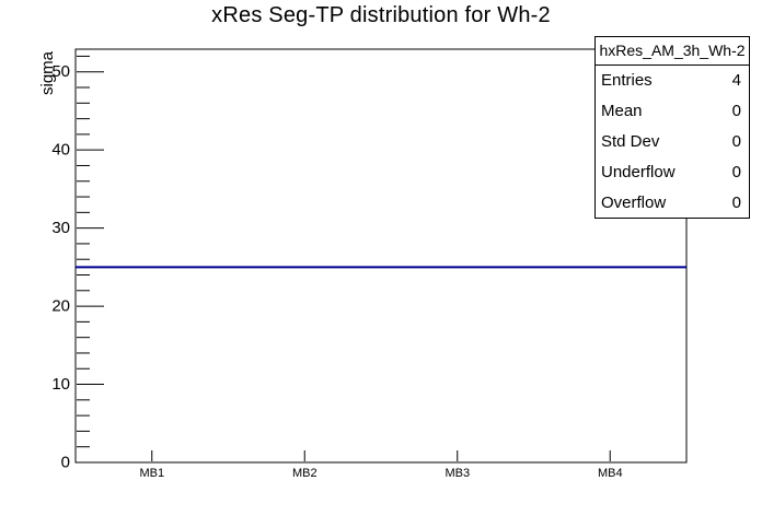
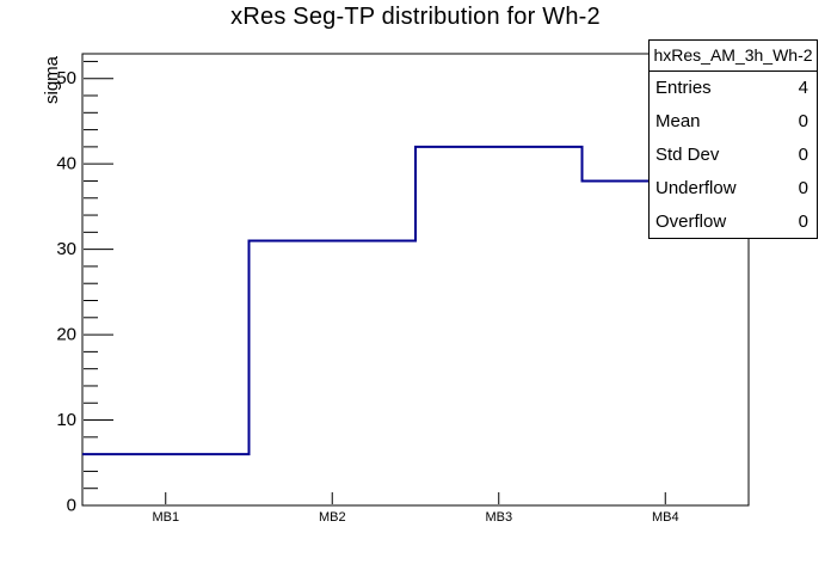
MB1: 25 -> 6
MB2: 25 -> 31
MB3: 25 -> 42
MB4: 25 -> 38
